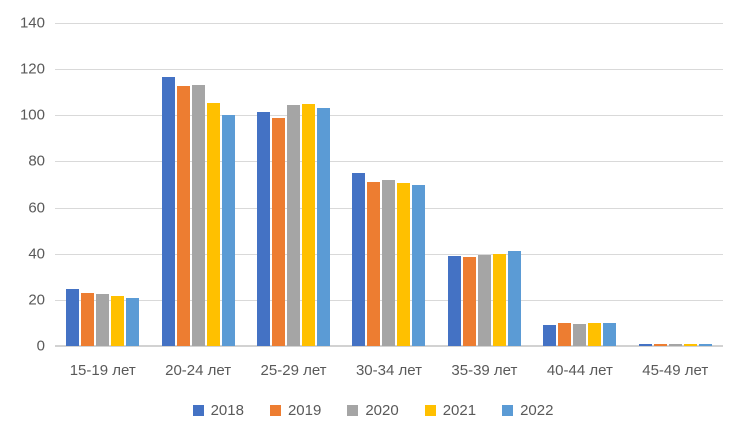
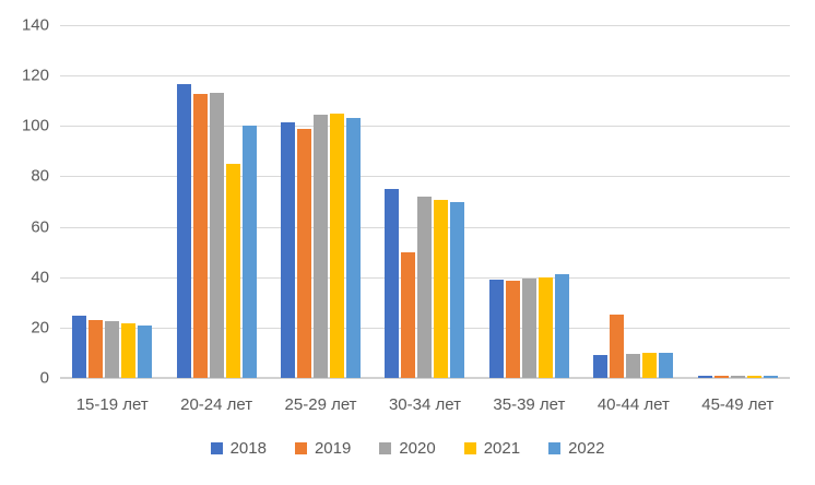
2021/20-24 лет: 106 -> 85
2019/30-34 лет: 71 -> 50
2019/40-44 лет: 10 -> 25
